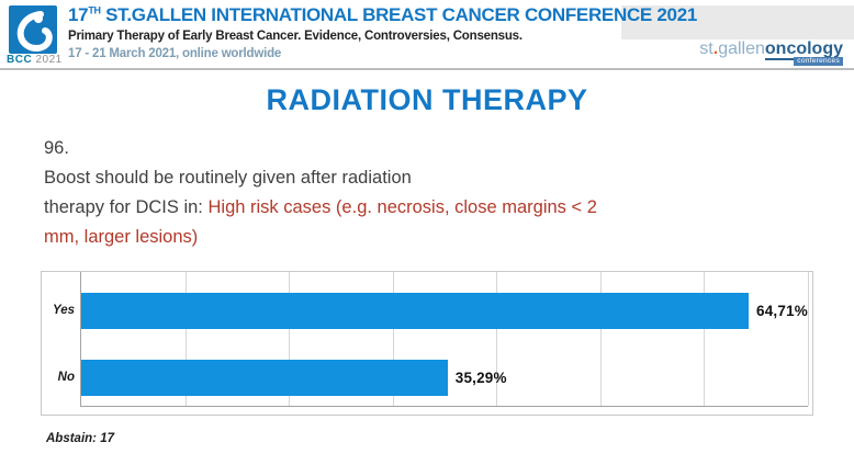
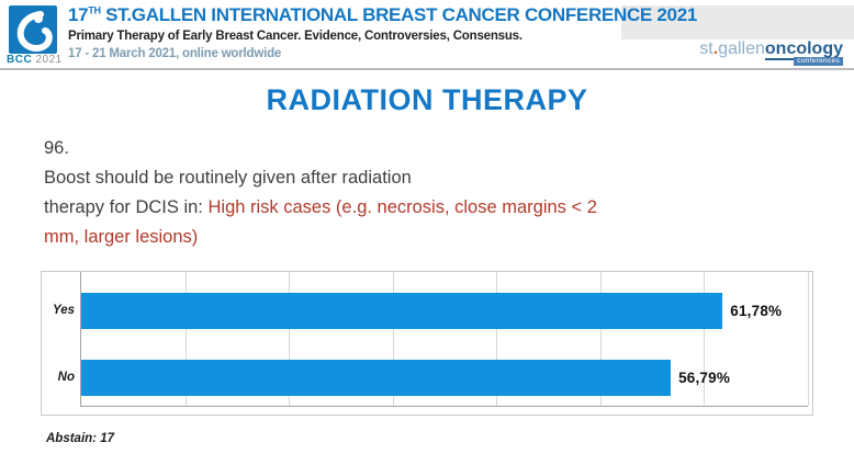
Yes: 64,71% -> 61,78%
No: 35,29% -> 56,79%
